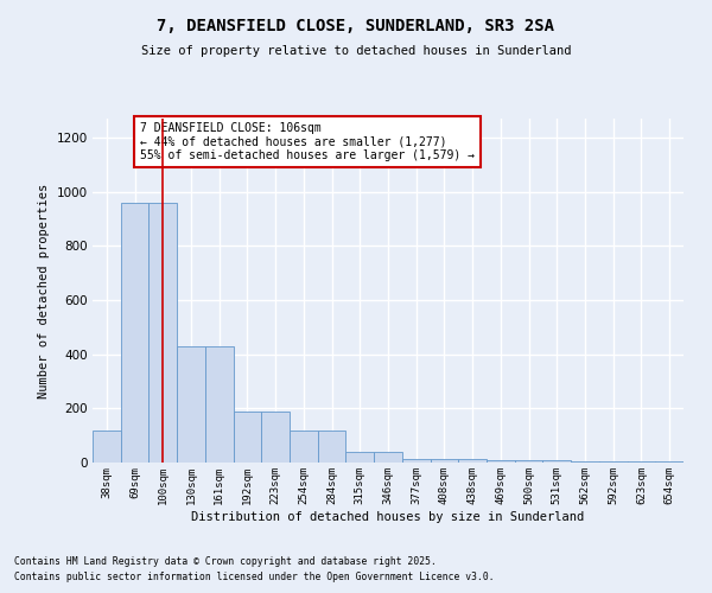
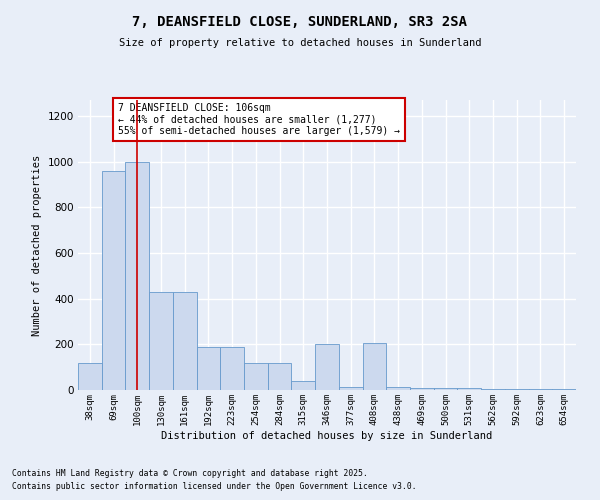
100sqm: 960 -> 1000
346sqm: 40 -> 200
408sqm: 15 -> 205
